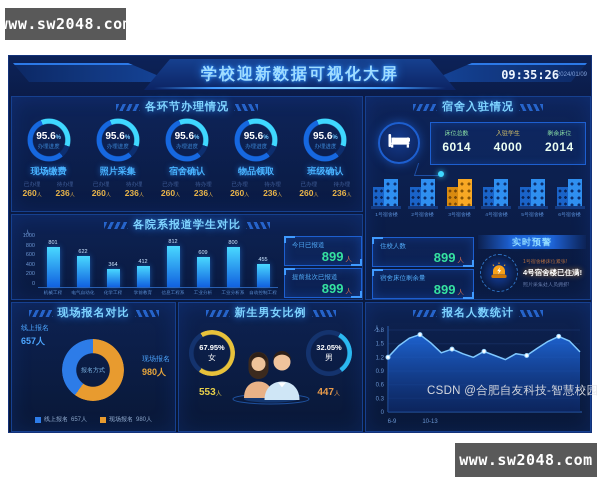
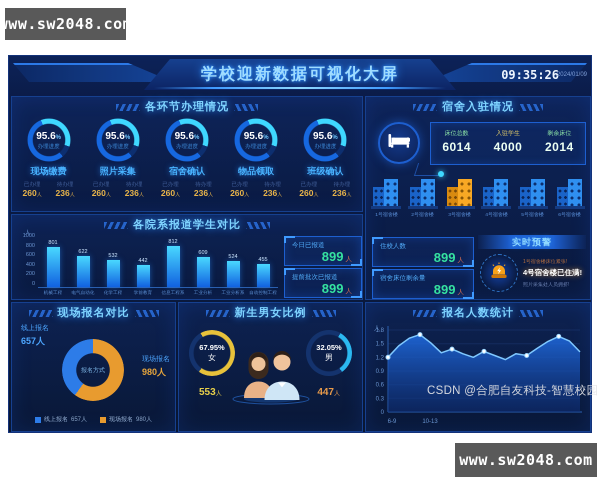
各院系报道学生对比/化学工程: 364 -> 532
各院系报道学生对比/学前教育: 412 -> 442
各院系报道学生对比/工业分析系: 800 -> 524
